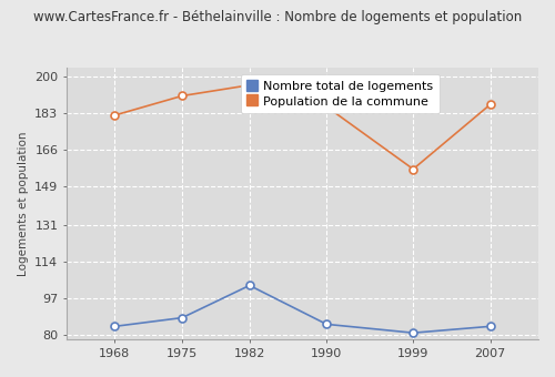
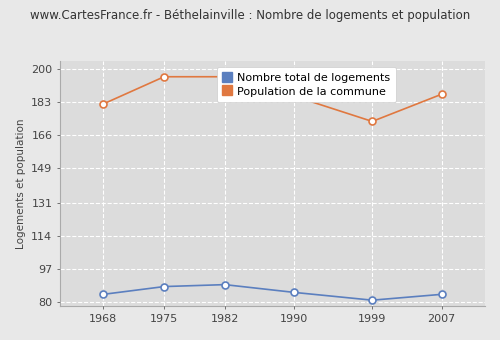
Population de la commune/1975: 191 -> 196
Nombre total de logements/1982: 103 -> 89
Population de la commune/1999: 157 -> 173
